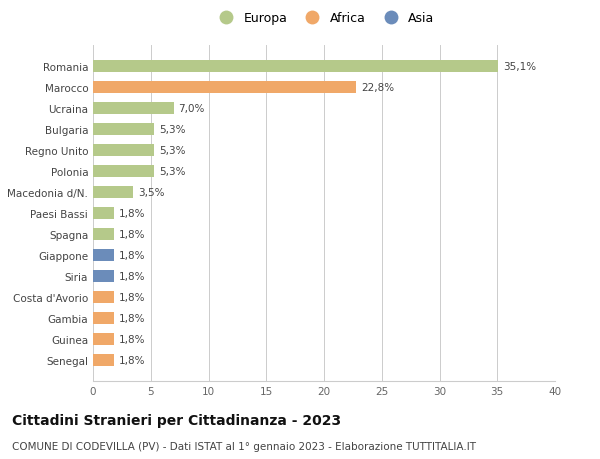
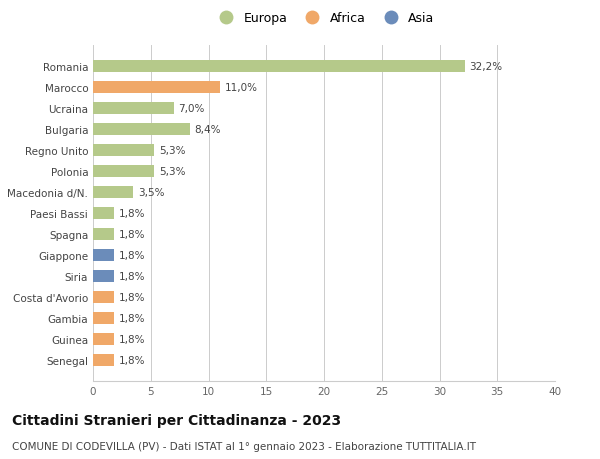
Romania: 35,1% -> 32,2%
Marocco: 22,8% -> 11,0%
Bulgaria: 5,3% -> 8,4%
